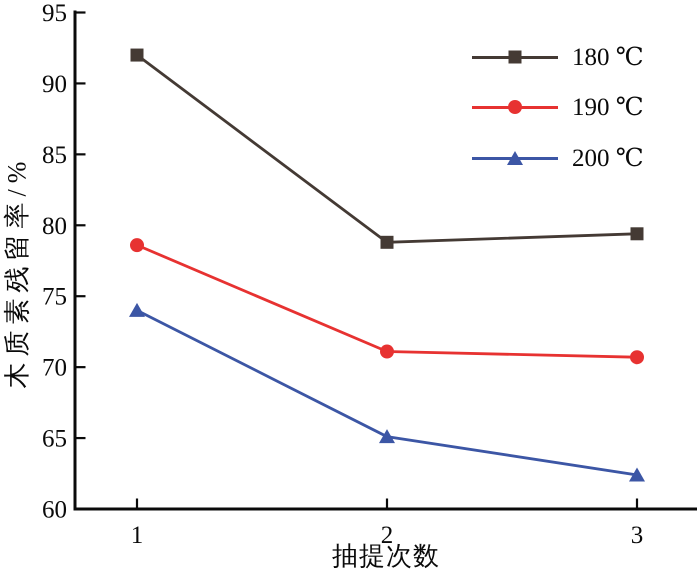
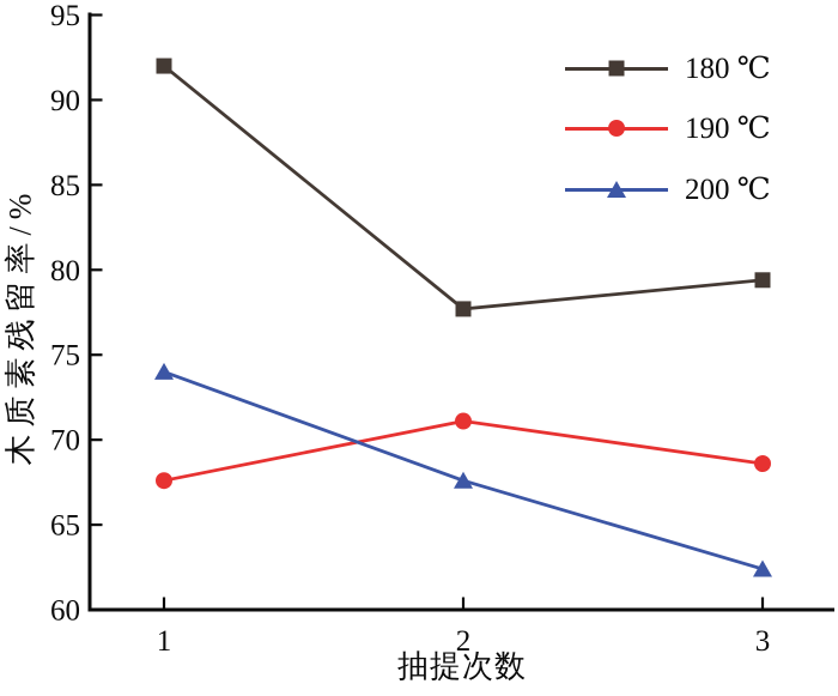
190 ℃/1: 78.6 -> 67.6
180 ℃/2: 78.8 -> 77.7
200 ℃/2: 65.1 -> 67.6
190 ℃/3: 70.7 -> 68.6
